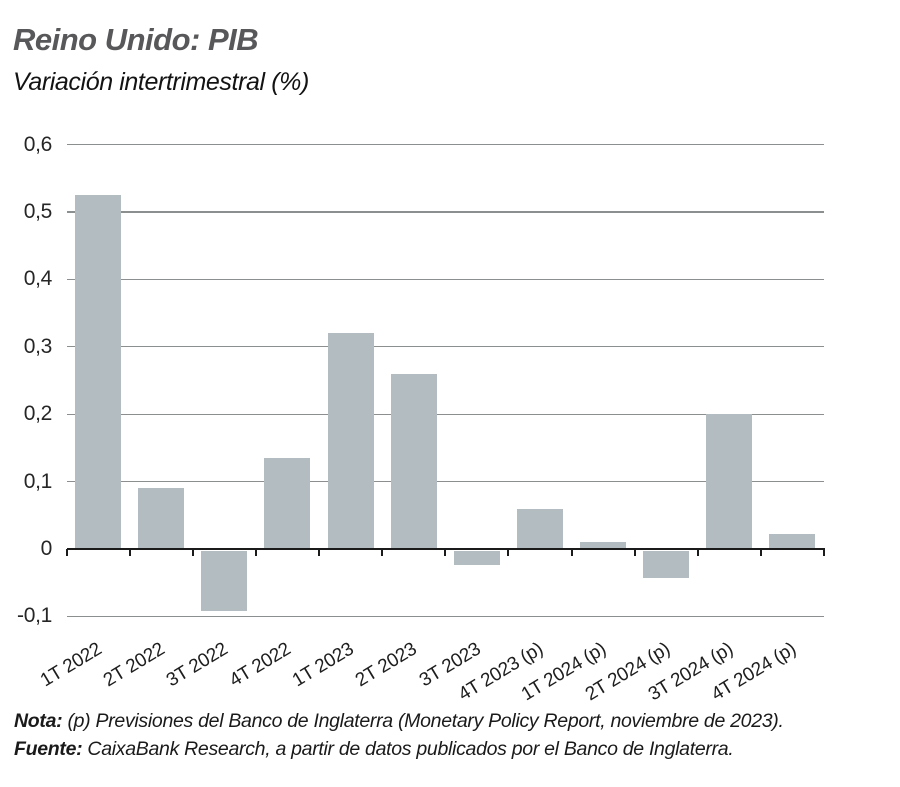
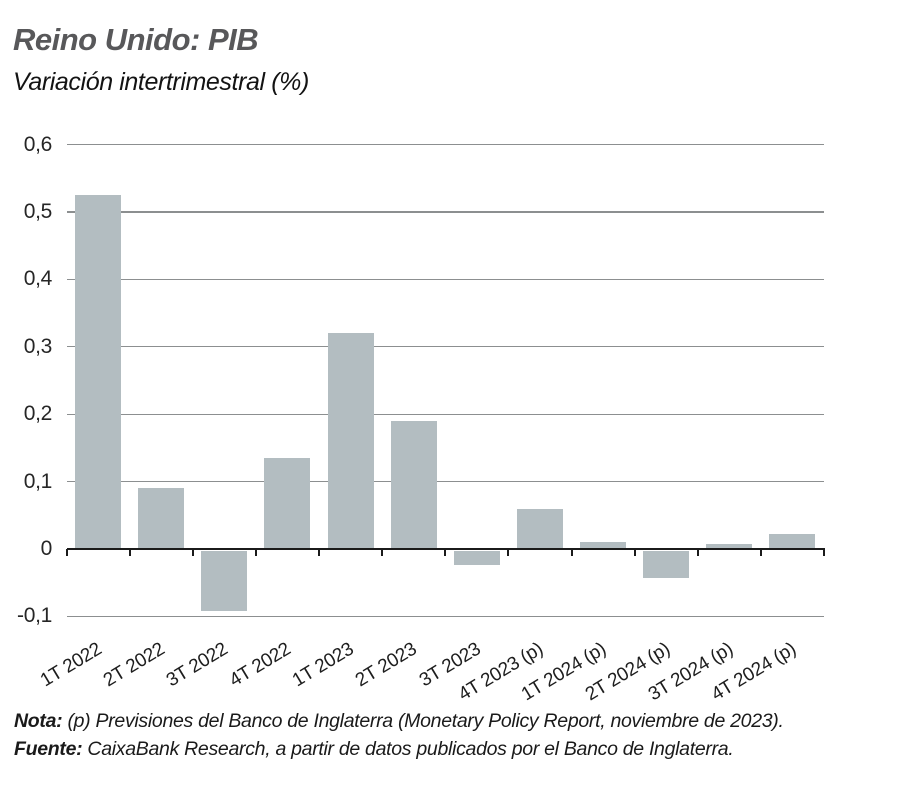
2T 2023: 0,26 -> 0,19
3T 2024 (p): 0,20 -> 0,01
